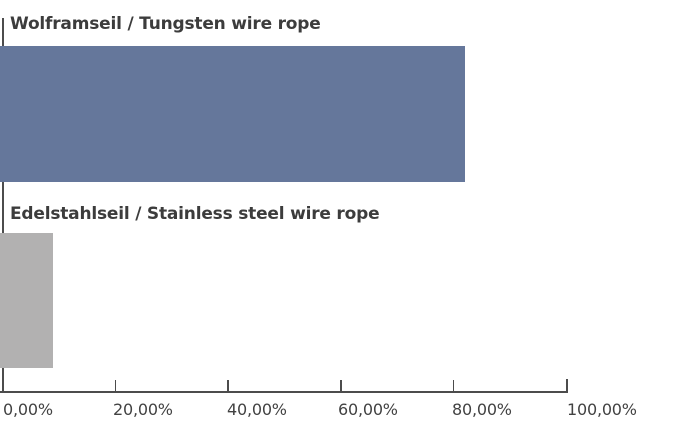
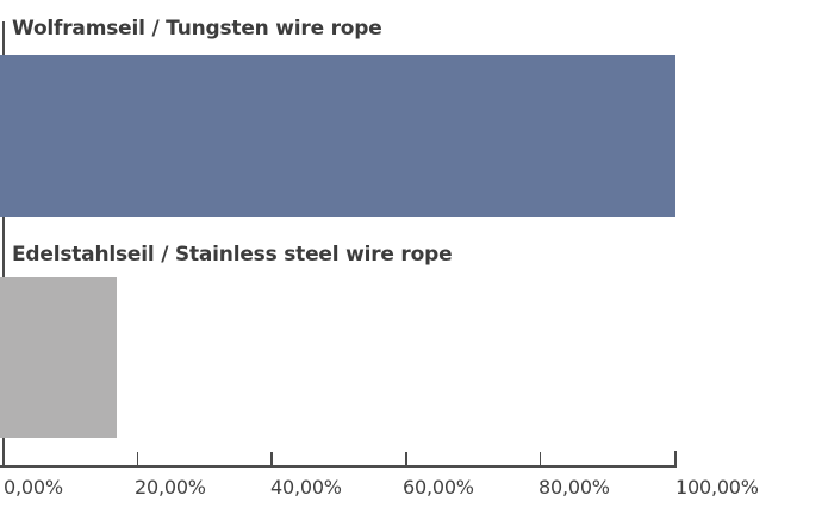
Wolframseil / Tungsten wire rope: 82% -> 100%
Edelstahlseil / Stainless steel wire rope: 9% -> 17%
